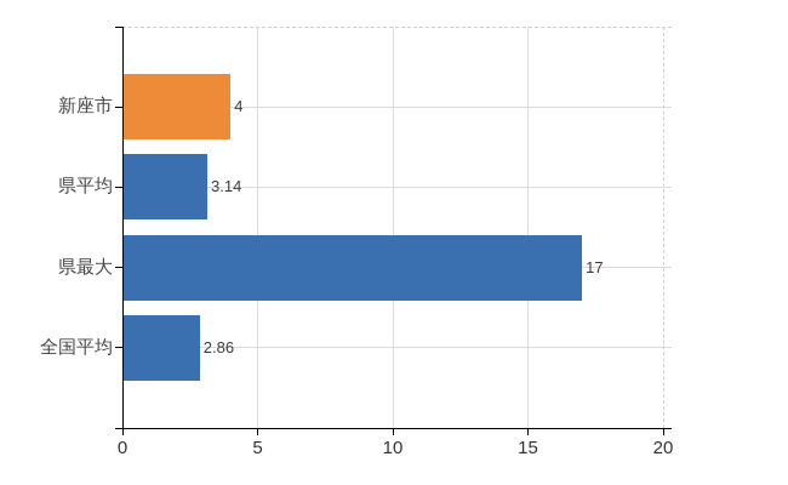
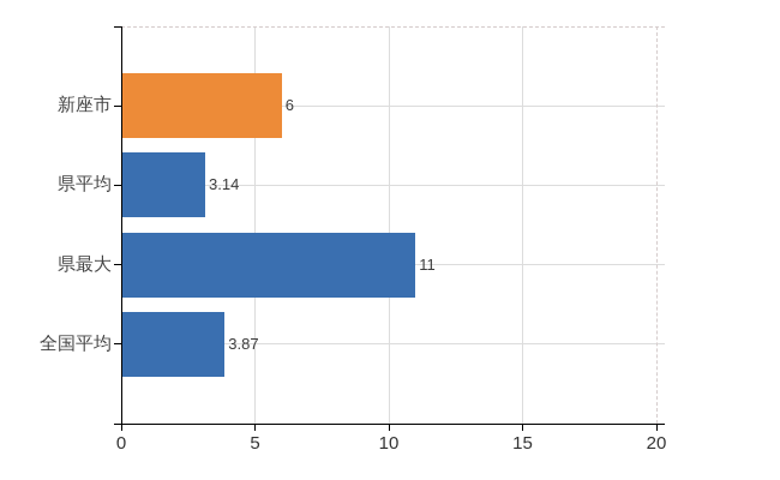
新座市: 4 -> 6
県最大: 17 -> 11
全国平均: 2.86 -> 3.87
